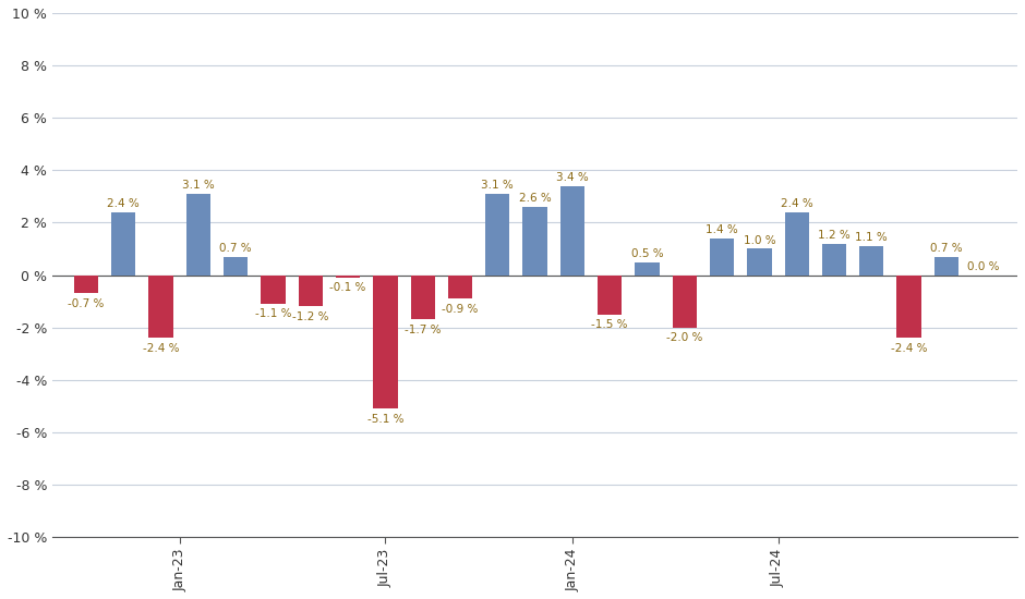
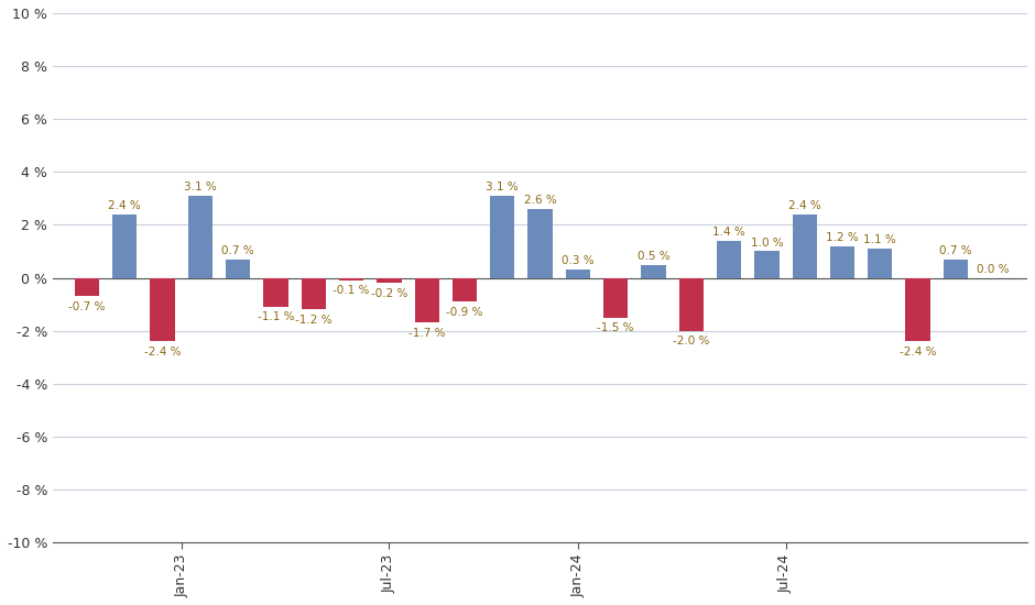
Jul-23: -5.1 -> -0.2
Jan-24: 3.4 -> 0.3
